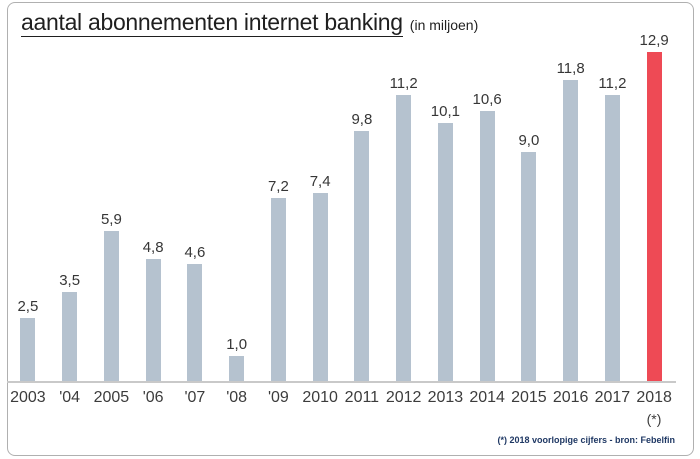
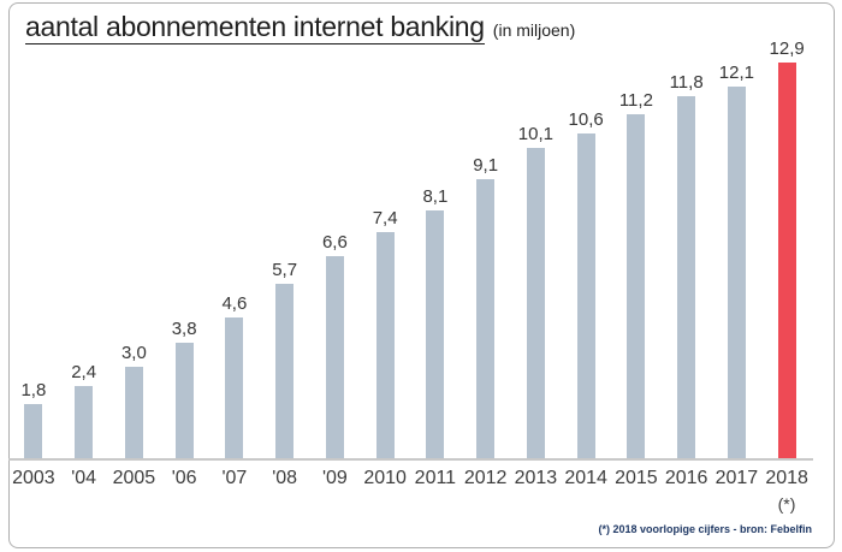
2003: 2,5 -> 1,8
'04: 3,5 -> 2,4
2005: 5,9 -> 3,0
'06: 4,8 -> 3,8
'08: 1,0 -> 5,7
'09: 7,2 -> 6,6
2011: 9,8 -> 8,1
2012: 11,2 -> 9,1
2015: 9,0 -> 11,2
2017: 11,2 -> 12,1
